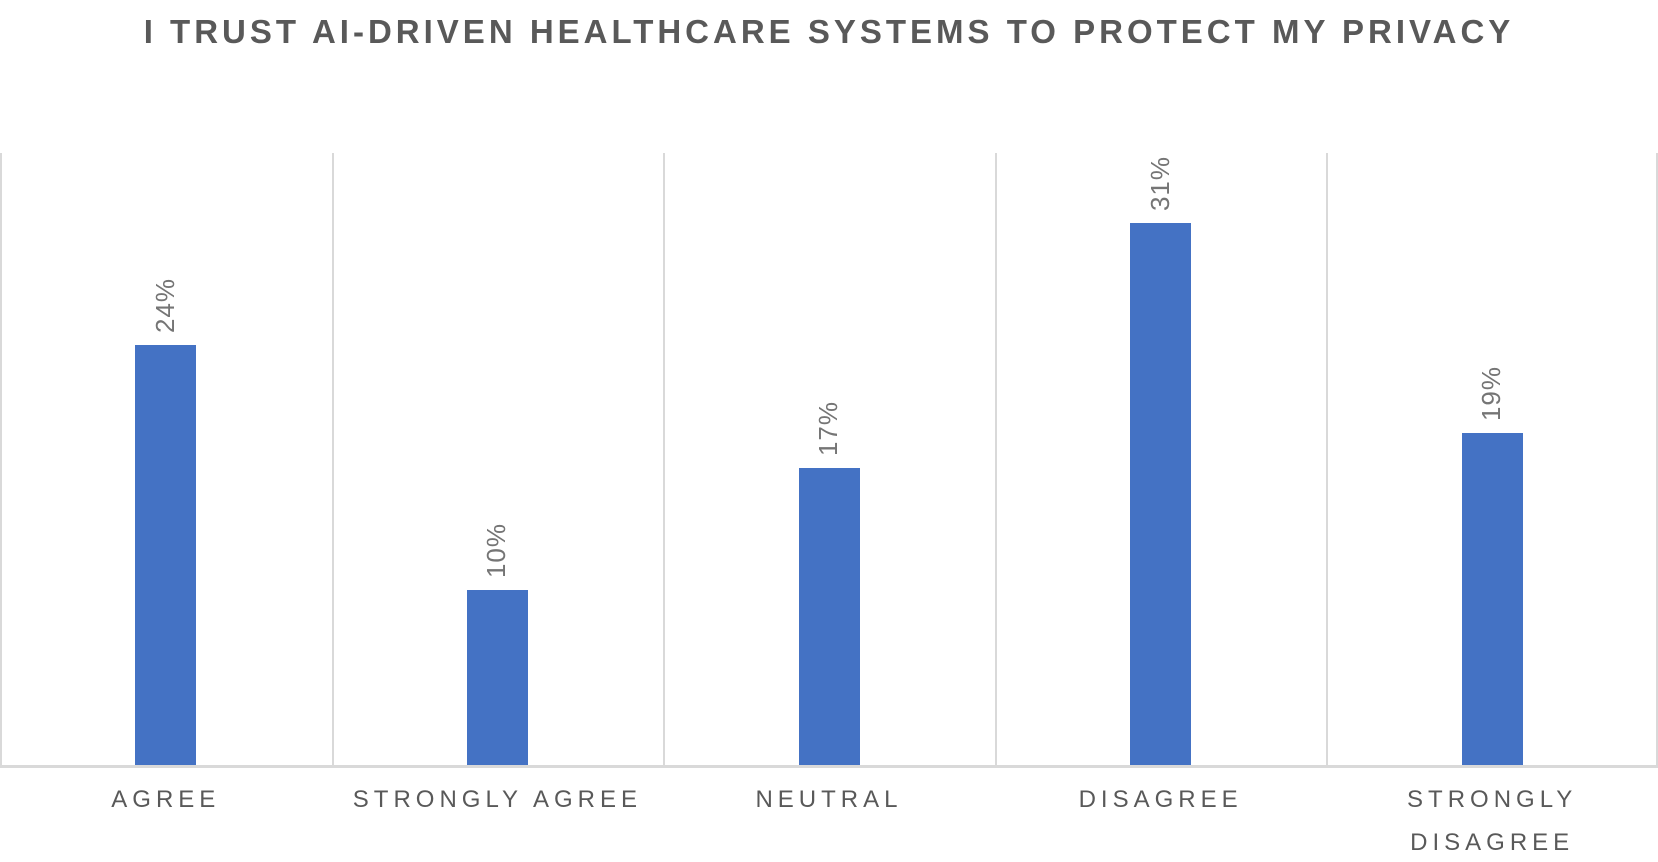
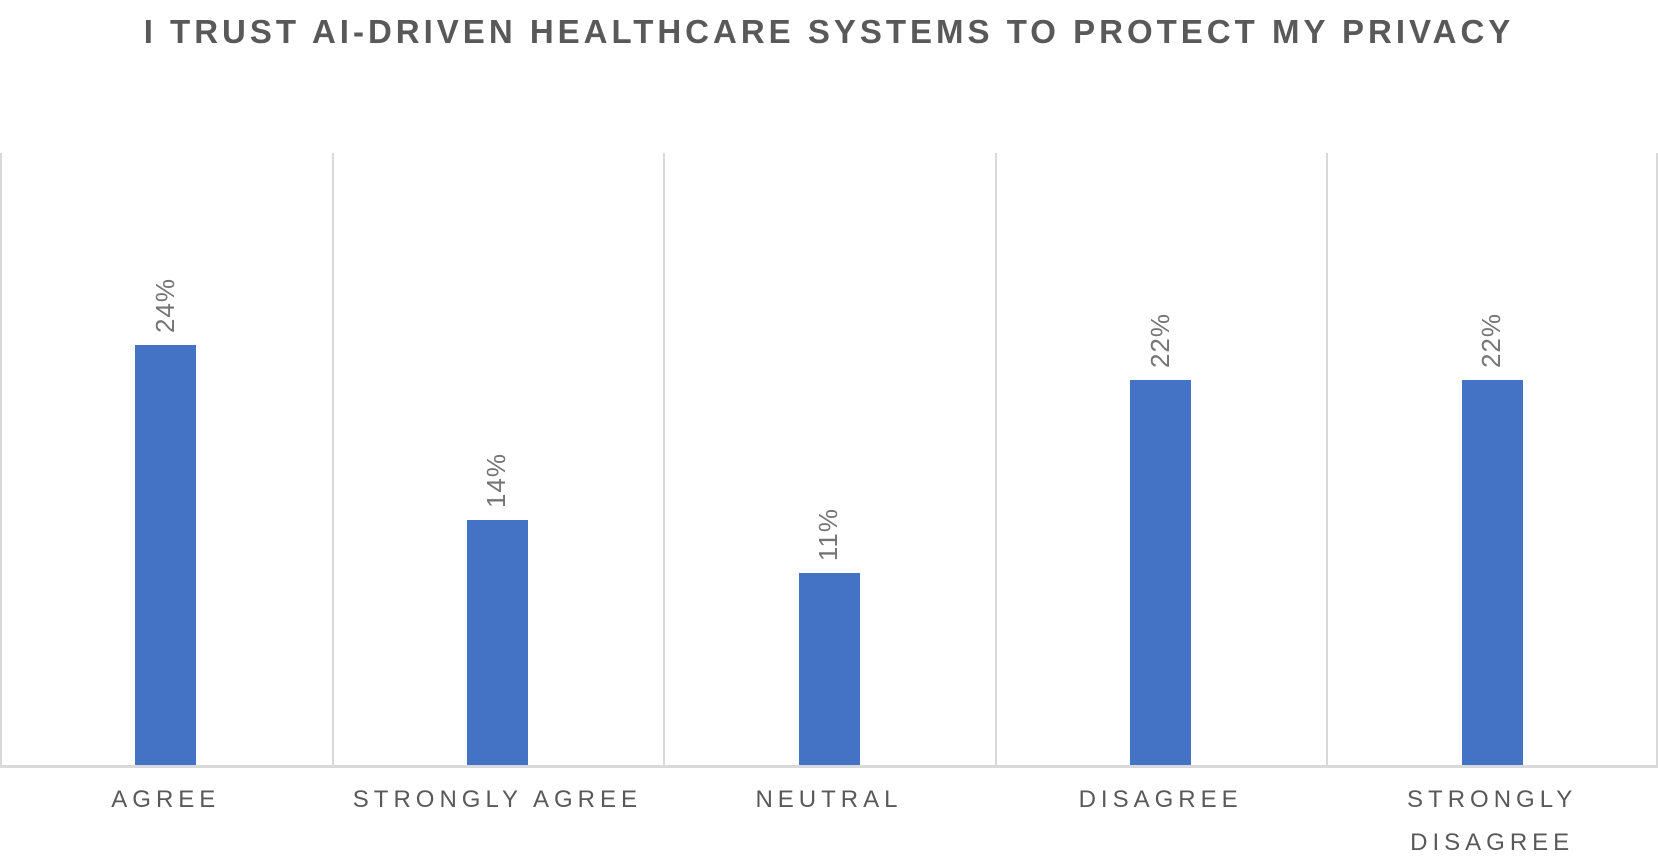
STRONGLY AGREE: 10% -> 14%
NEUTRAL: 17% -> 11%
DISAGREE: 31% -> 22%
STRONGLY DISAGREE: 19% -> 22%
